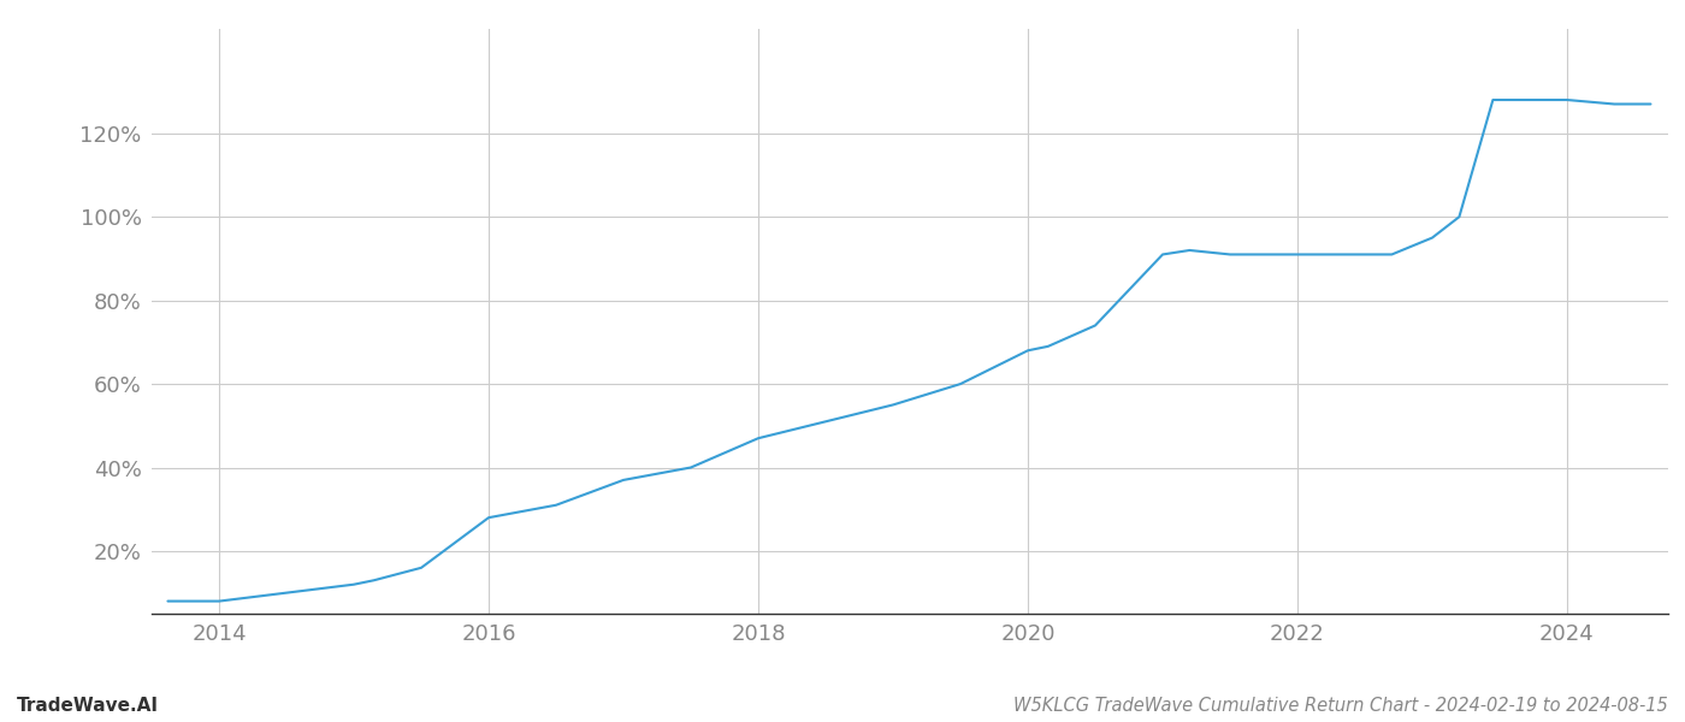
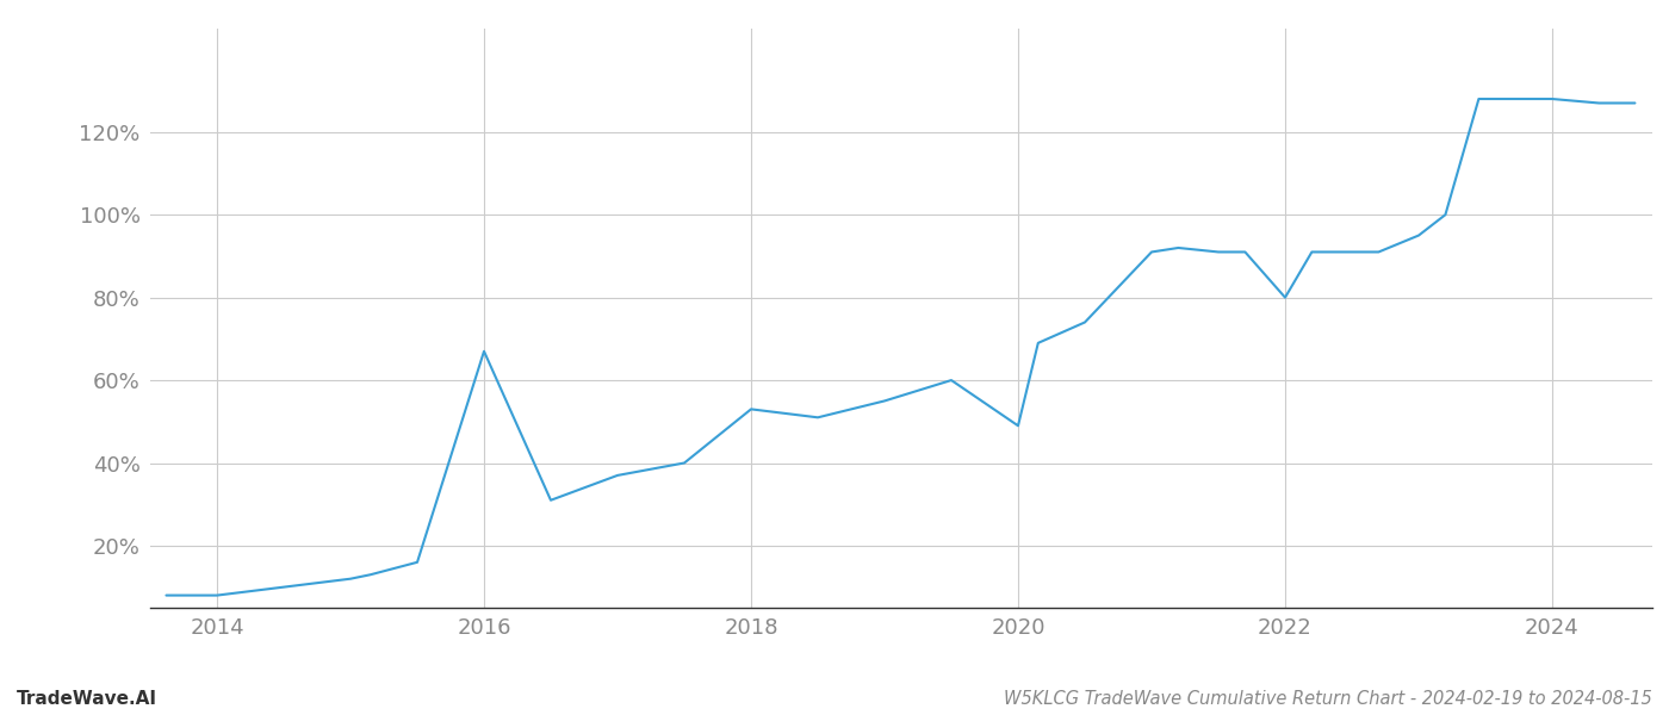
2016: 28% -> 67%
2018: 47% -> 53%
2020: 68% -> 49%
2022: 91% -> 80%
